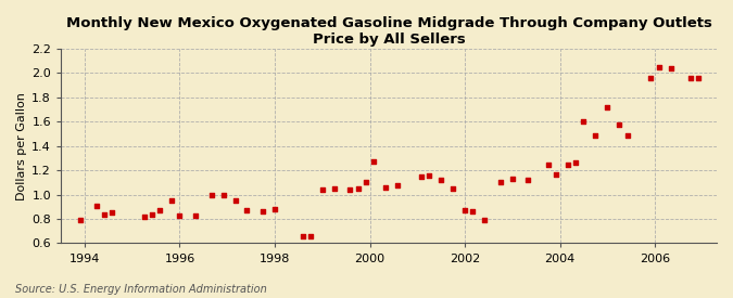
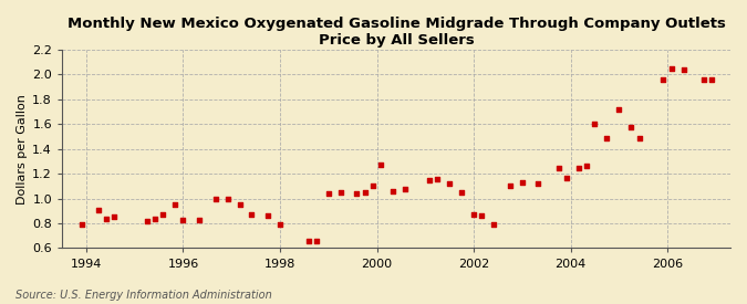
1998: 0.88 -> 0.79
